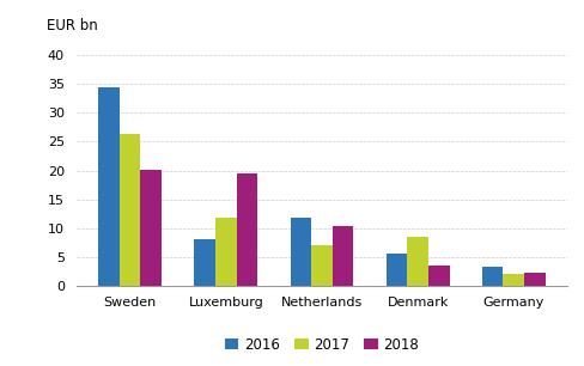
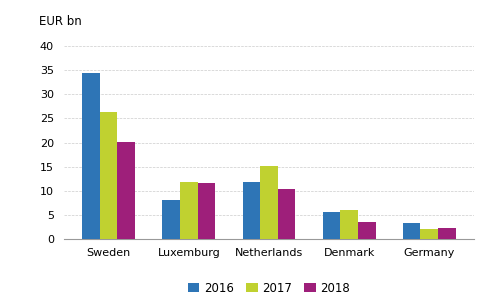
2018/Luxemburg: 19.5 -> 11.6
2017/Netherlands: 7.0 -> 15.2
2017/Denmark: 8.5 -> 6.0
